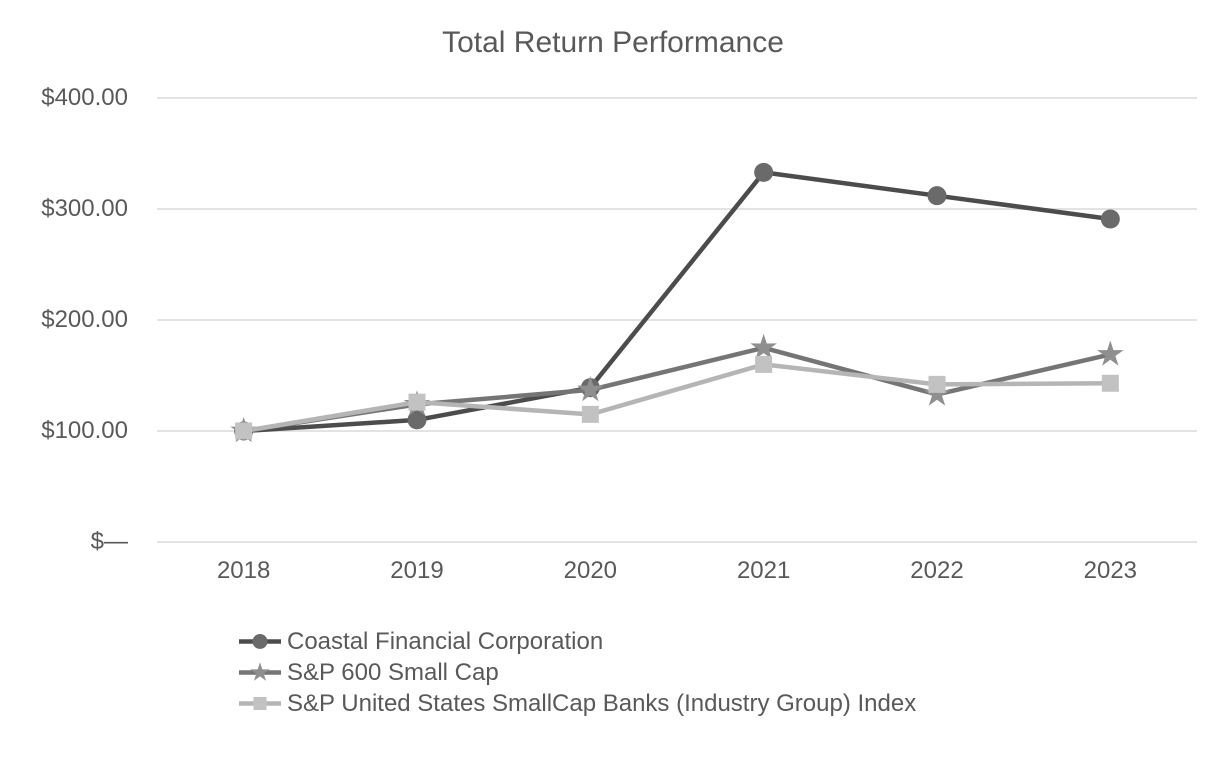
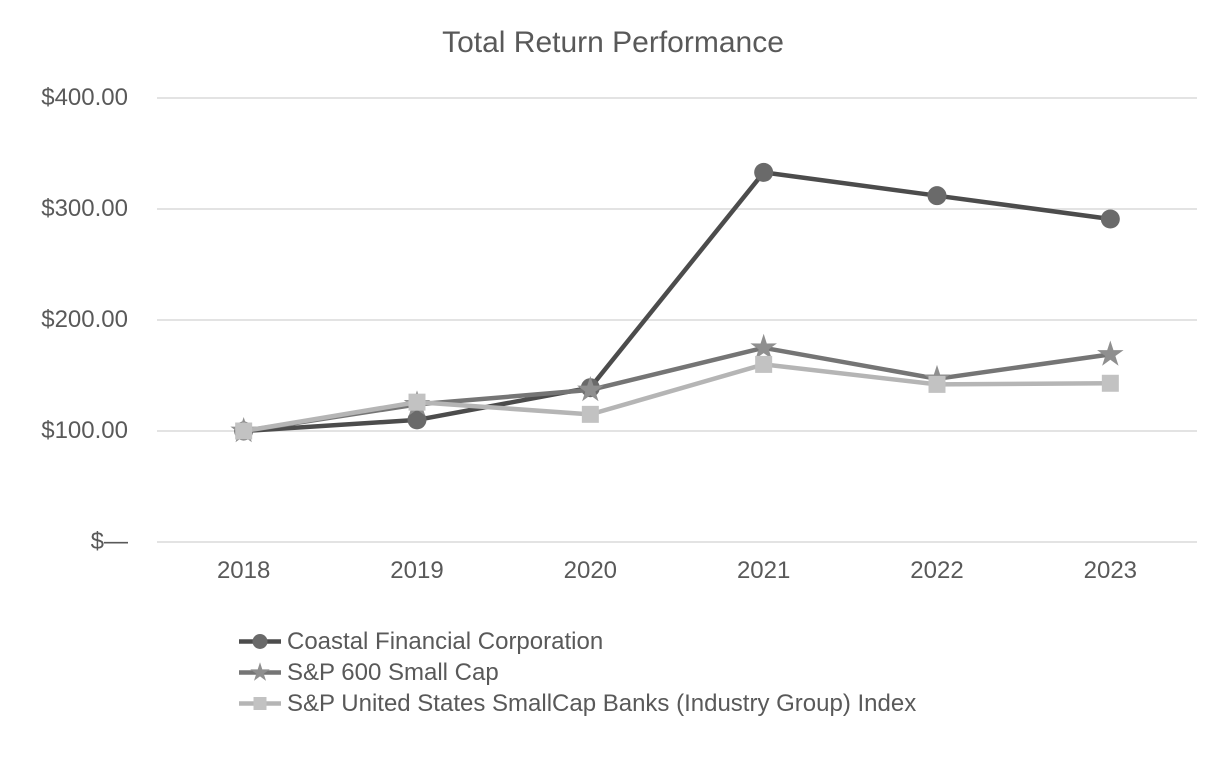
S&P 600 Small Cap/2022: $133 -> $147
